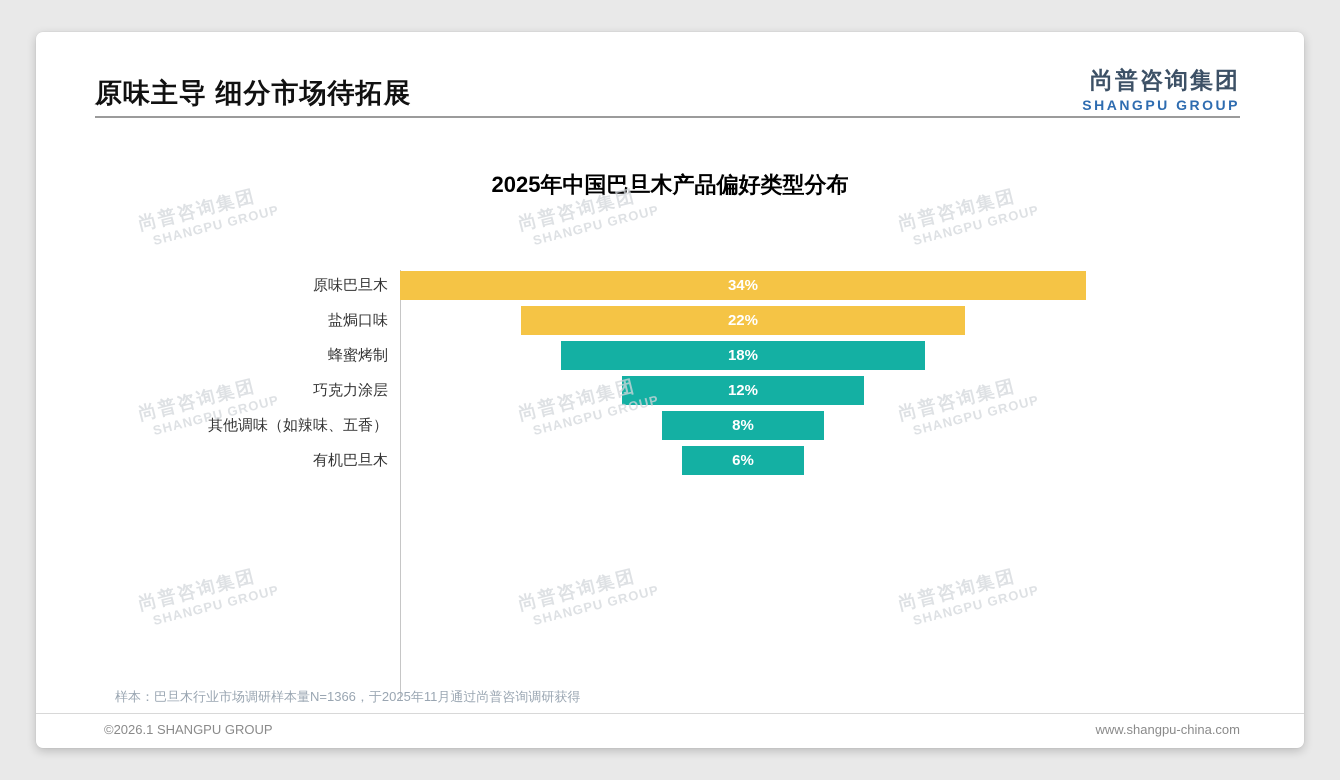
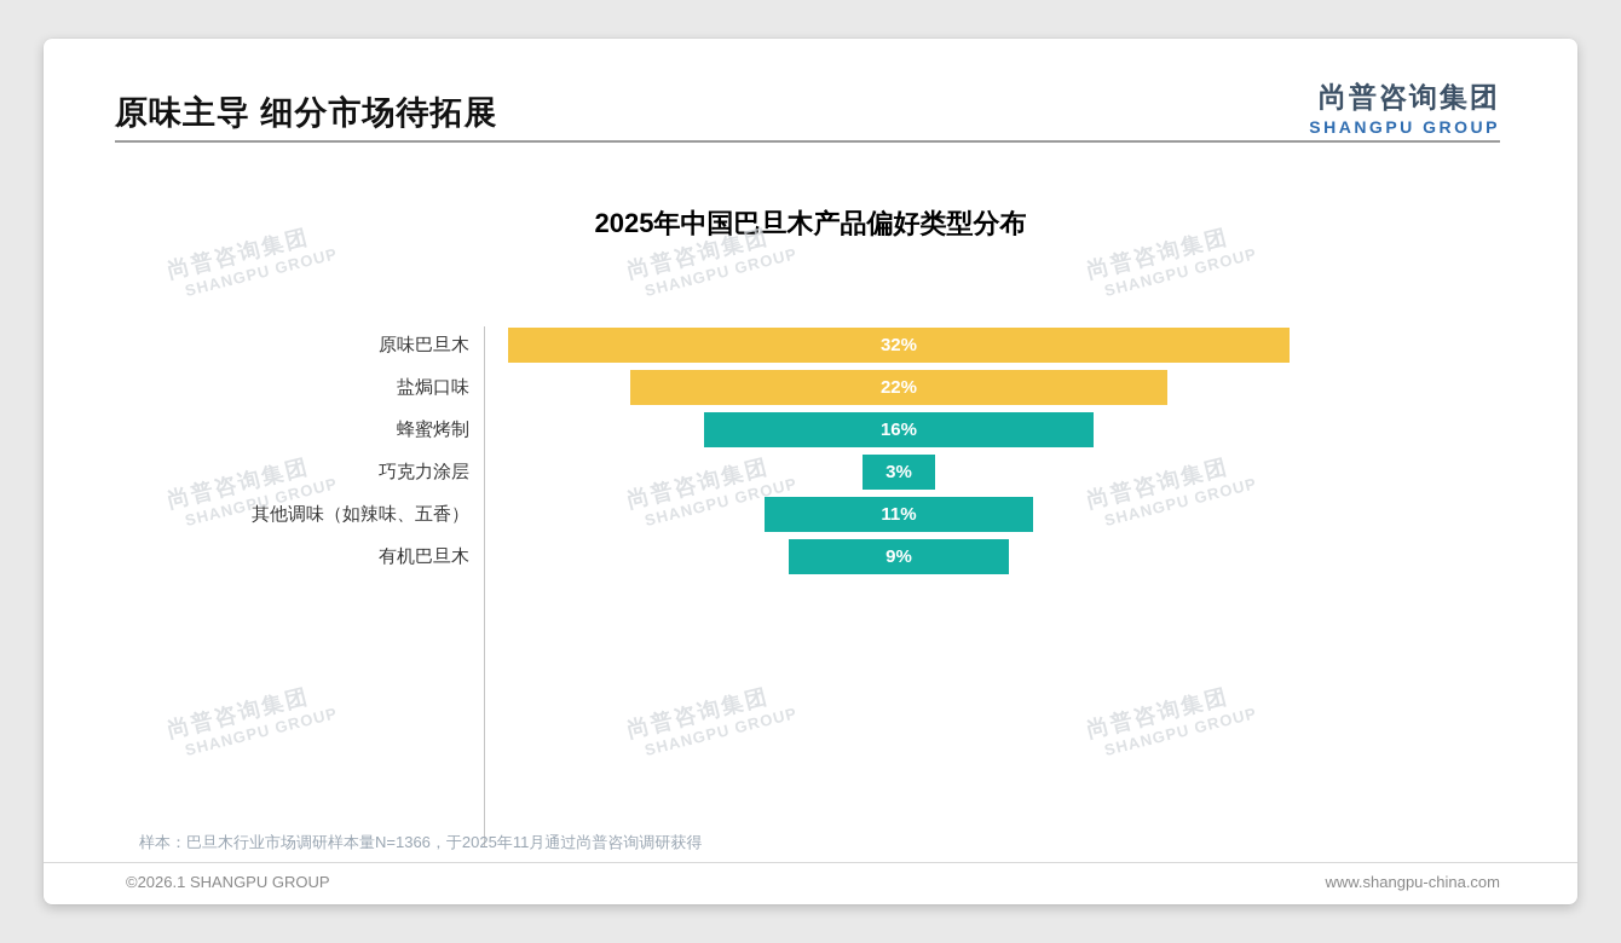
原味巴旦木: 34% -> 32%
蜂蜜烤制: 18% -> 16%
巧克力涂层: 12% -> 3%
其他调味（如辣味、五香）: 8% -> 11%
有机巴旦木: 6% -> 9%
